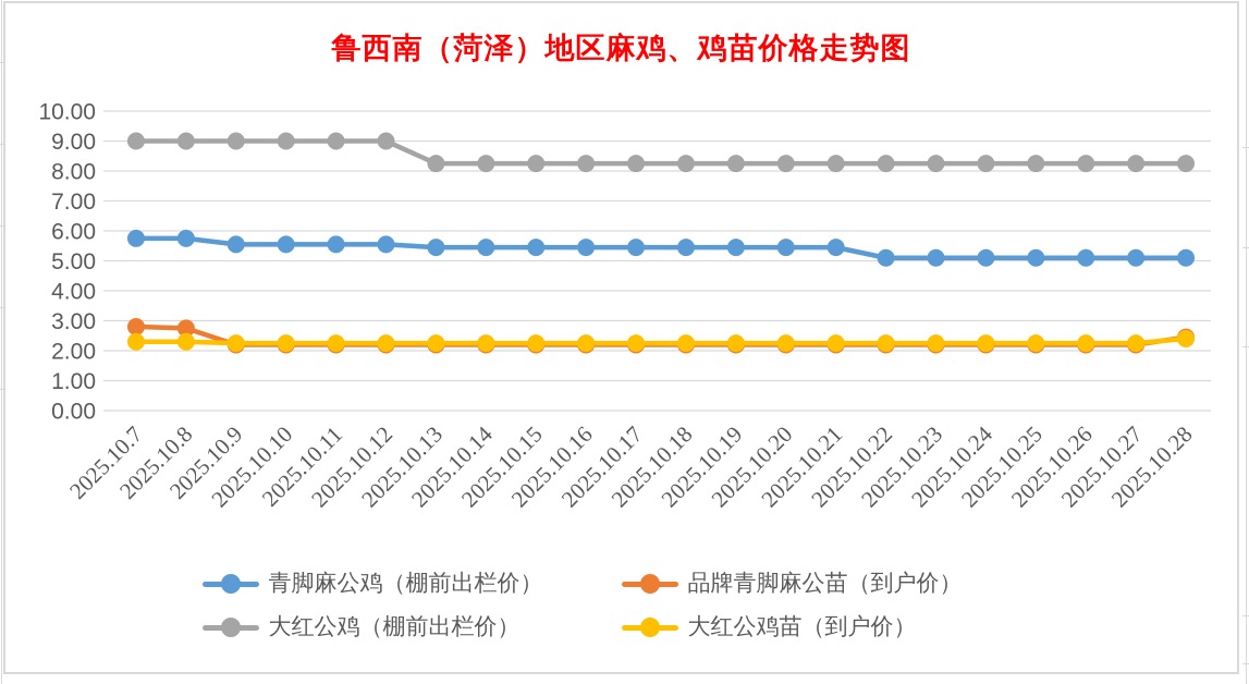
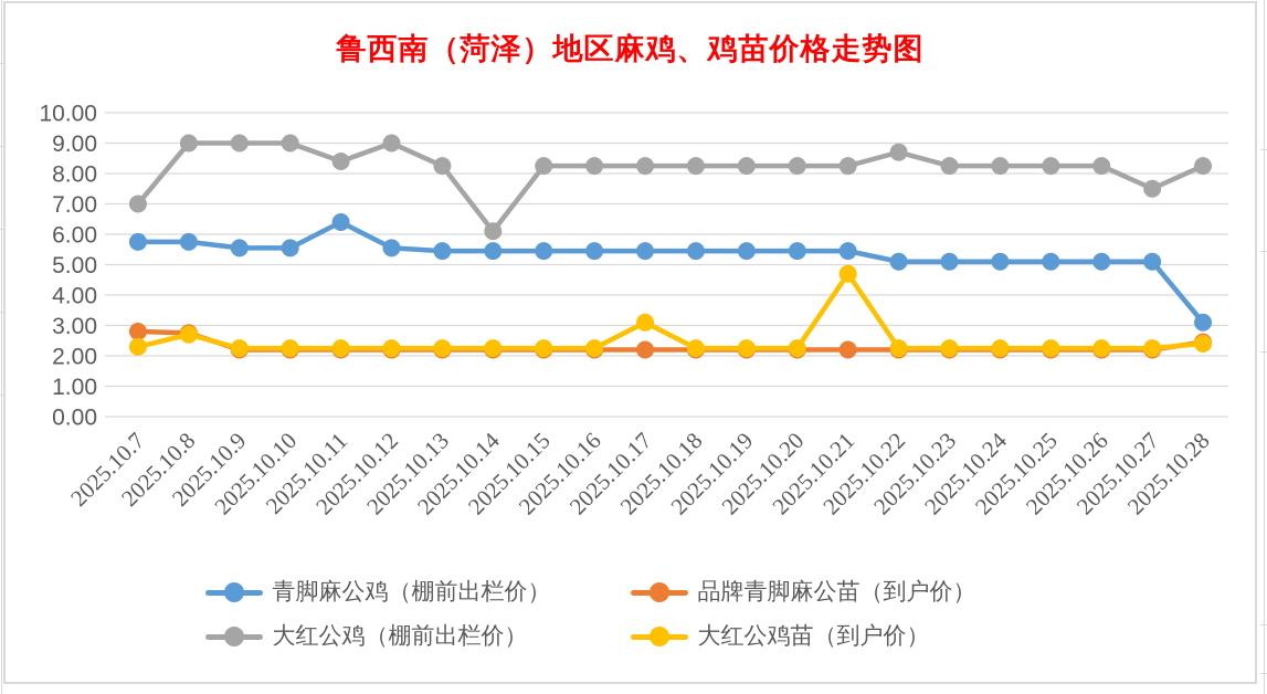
大红公鸡（棚前出栏价）/2025.10.7: 9.0 -> 7.0
大红公鸡苗（到户价）/2025.10.8: 2.3 -> 2.7
青脚麻公鸡（棚前出栏价）/2025.10.11: 5.5 -> 6.4
大红公鸡（棚前出栏价）/2025.10.11: 9.0 -> 8.4
大红公鸡（棚前出栏价）/2025.10.14: 8.2 -> 6.1
大红公鸡苗（到户价）/2025.10.17: 2.2 -> 3.1
大红公鸡苗（到户价）/2025.10.21: 2.2 -> 4.7
大红公鸡（棚前出栏价）/2025.10.22: 8.2 -> 8.7
大红公鸡（棚前出栏价）/2025.10.27: 8.2 -> 7.5
青脚麻公鸡（棚前出栏价）/2025.10.28: 5.1 -> 3.1
